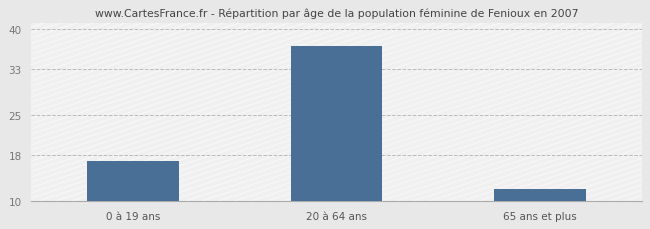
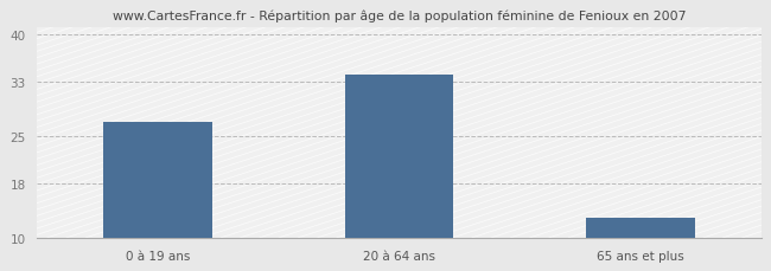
0 à 19 ans: 17 -> 27
20 à 64 ans: 37 -> 34
65 ans et plus: 12 -> 13
